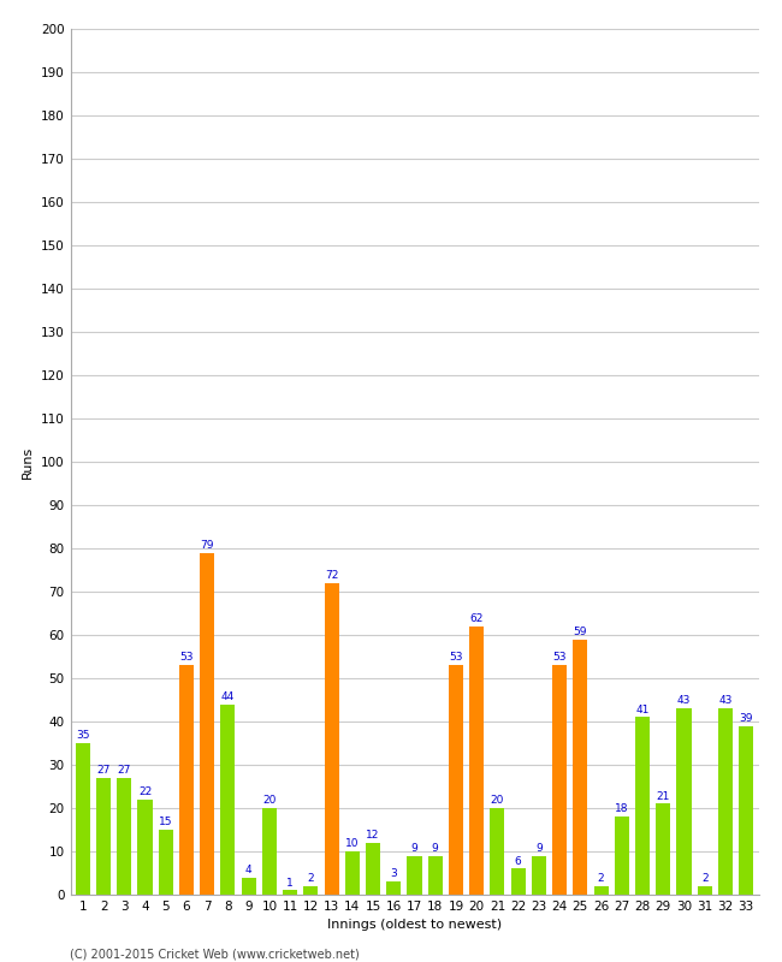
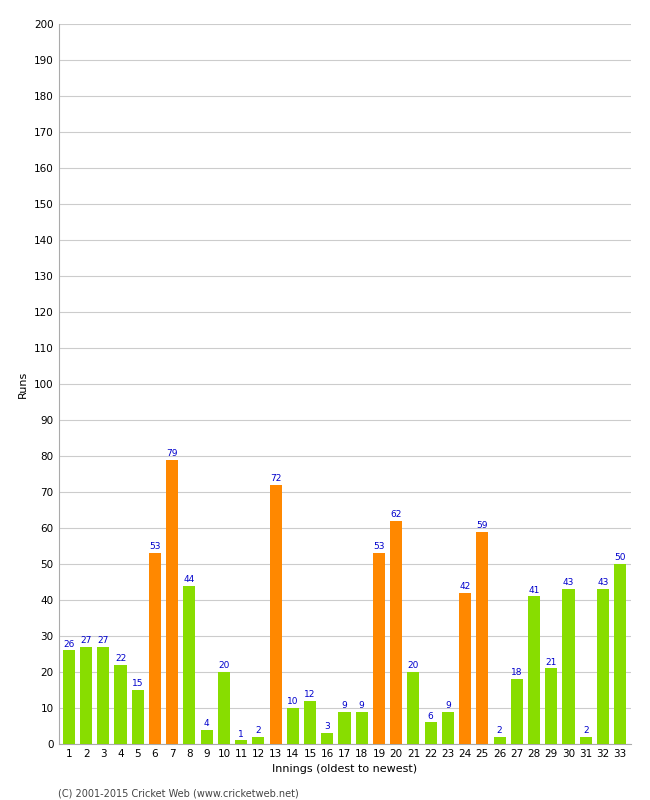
1: 35 -> 26
24: 53 -> 42
33: 39 -> 50
